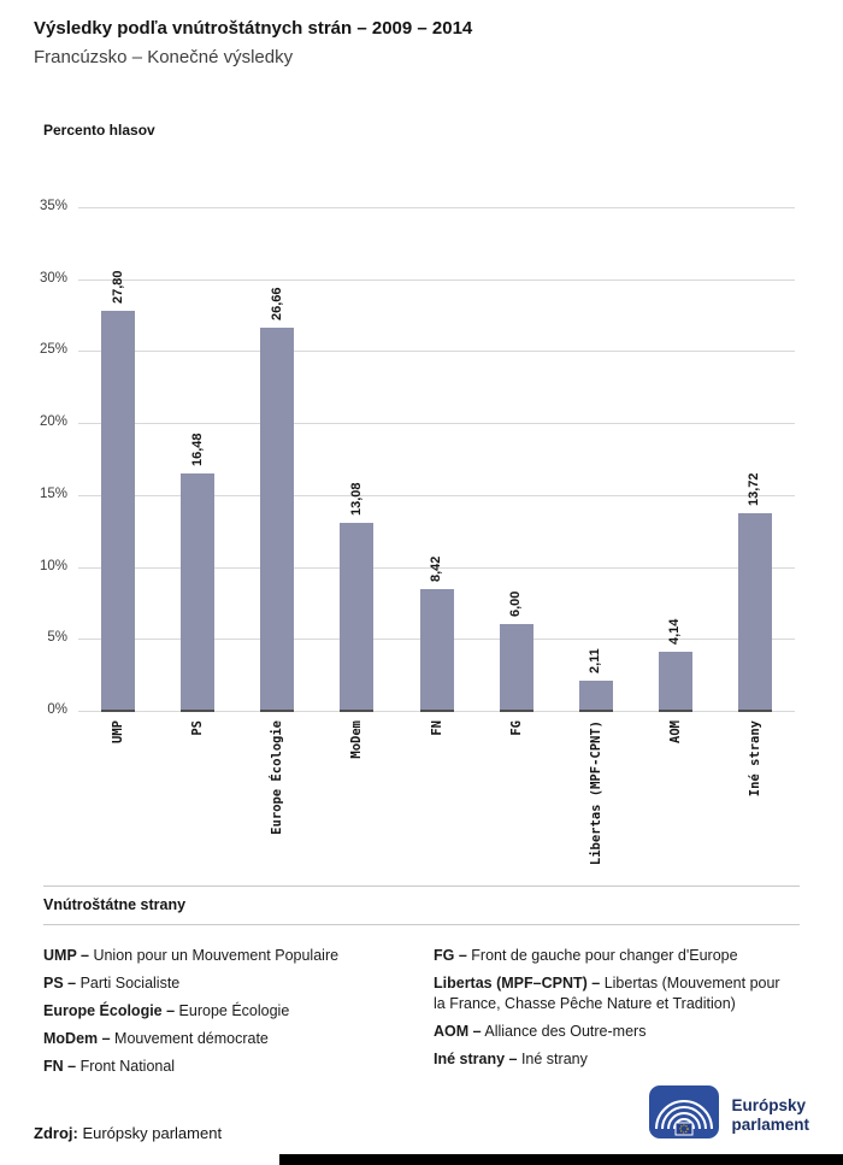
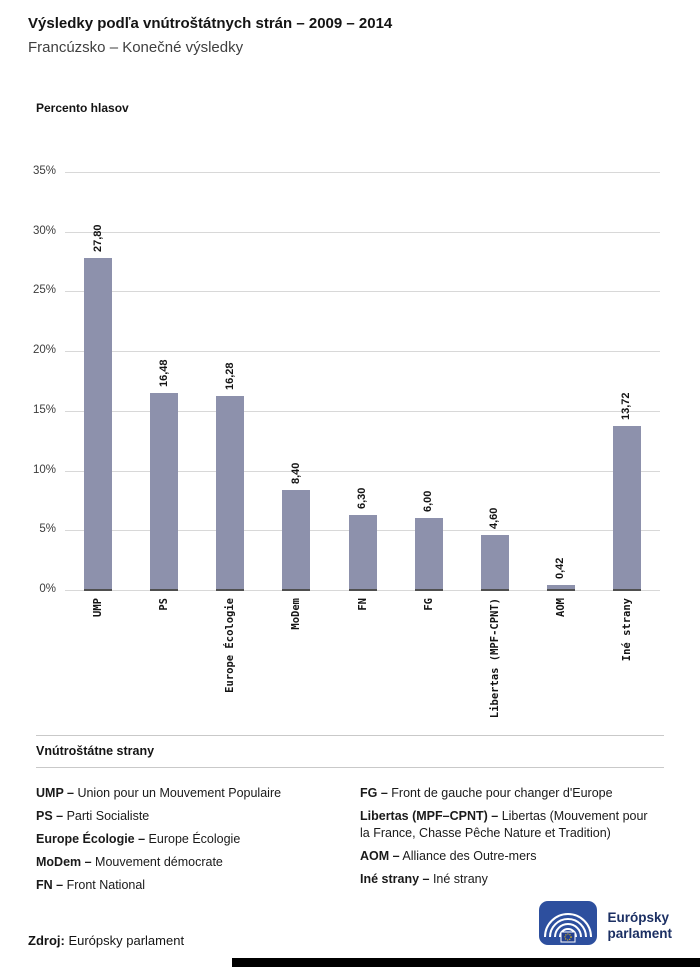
Europe Écologie: 26,66 -> 16,28
MoDem: 13,08 -> 8,40
FN: 8,42 -> 6,30
Libertas (MPF-CPNT): 2,11 -> 4,60
AOM: 4,14 -> 0,42
